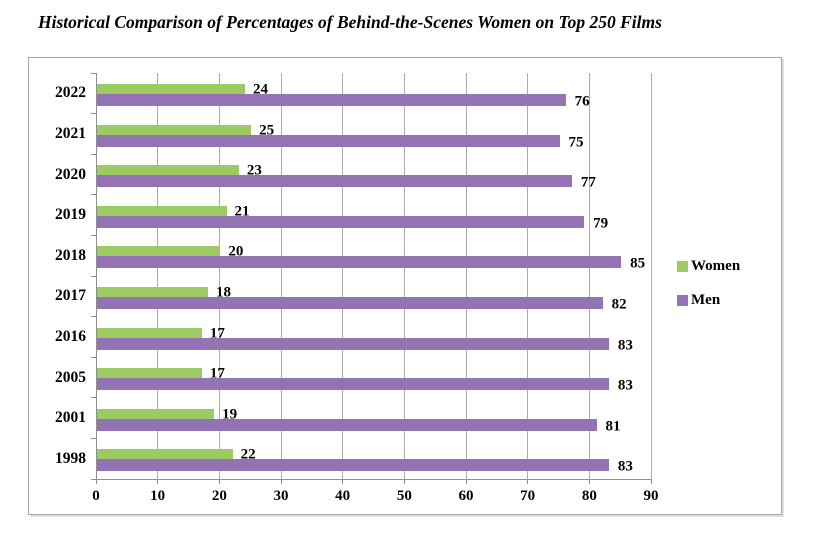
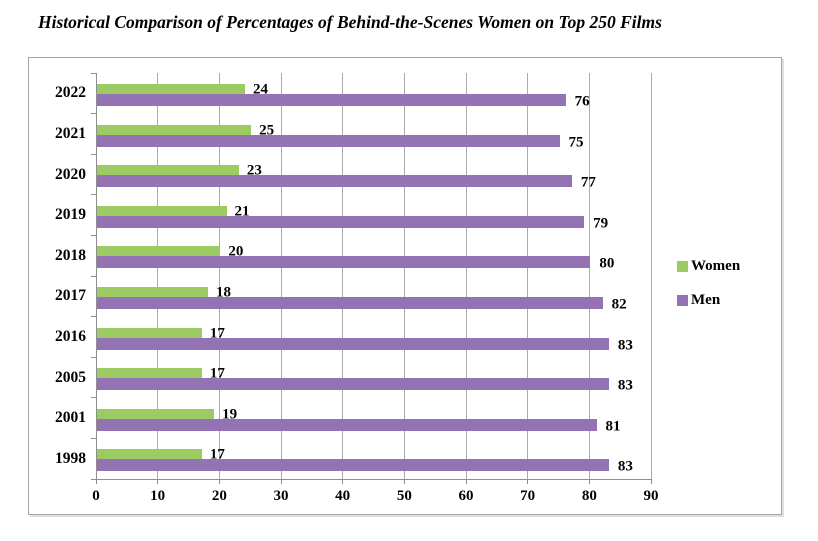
Men/2018: 85 -> 80
Women/1998: 22 -> 17
